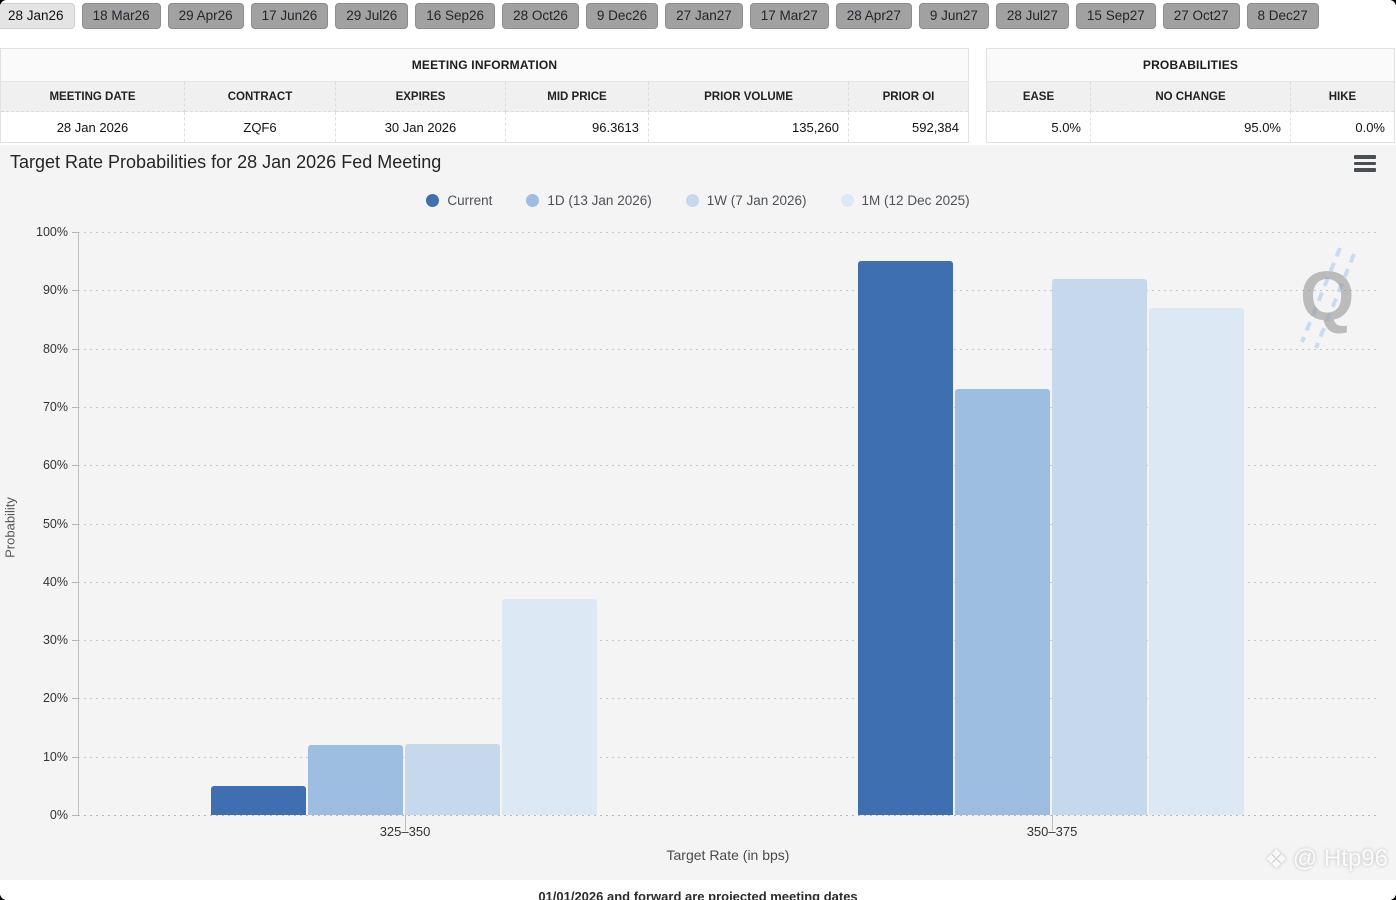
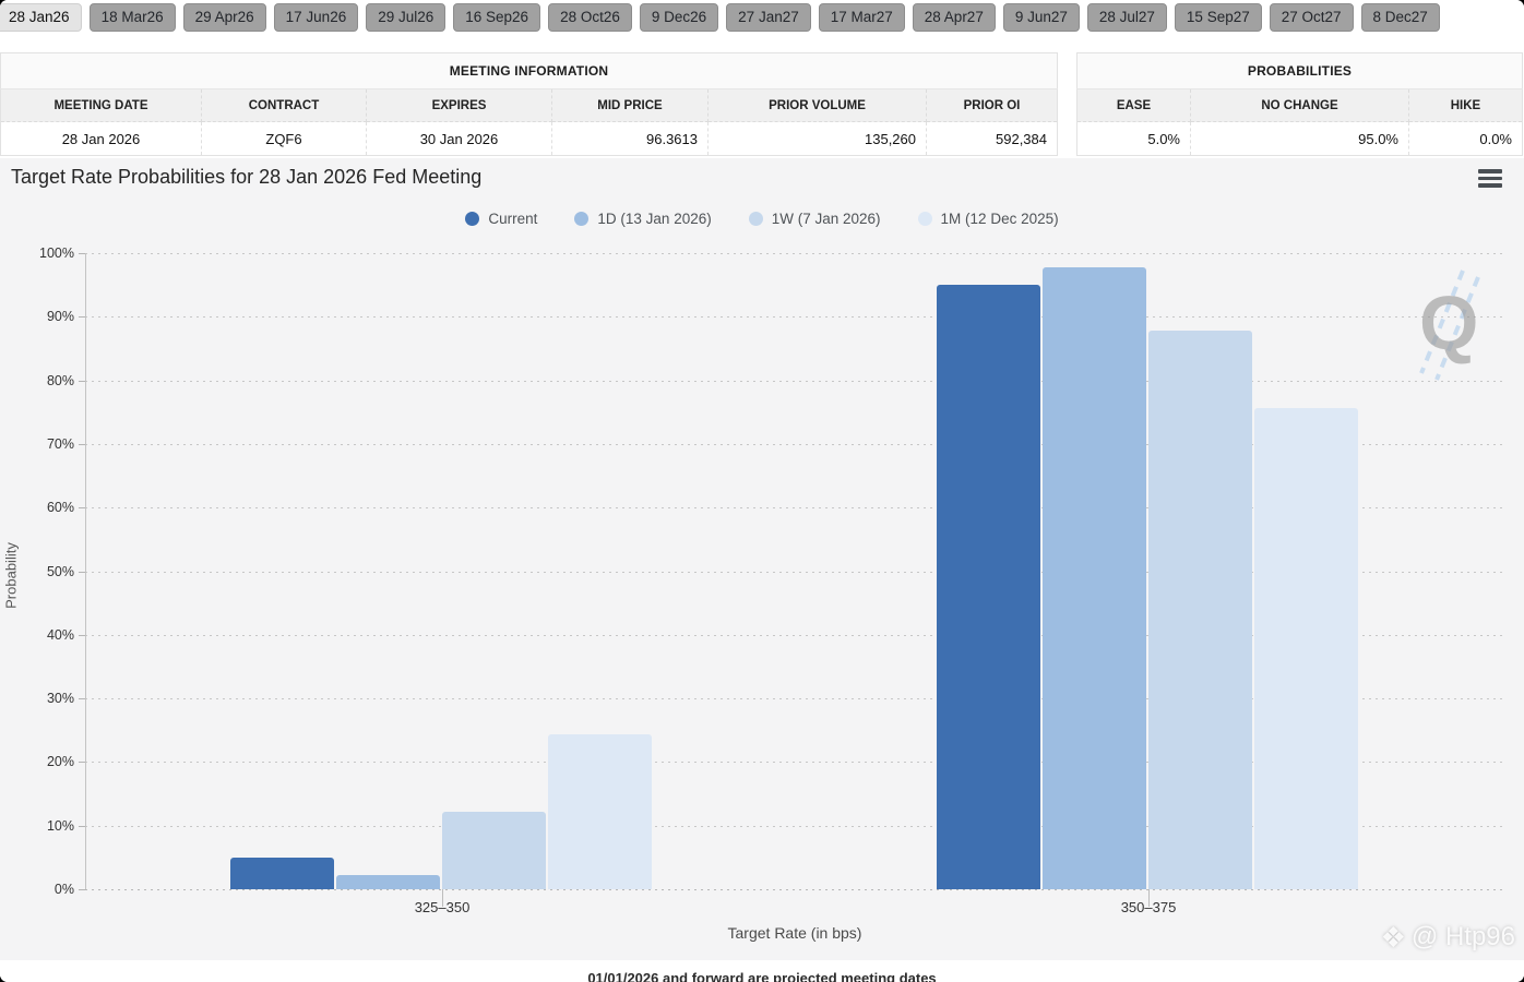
1D (13 Jan 2026)/325–350: 12% -> 2%
1M (12 Dec 2025)/325–350: 37% -> 24%
1D (13 Jan 2026)/350–375: 73% -> 98%
1W (7 Jan 2026)/350–375: 92% -> 88%
1M (12 Dec 2025)/350–375: 87% -> 76%
